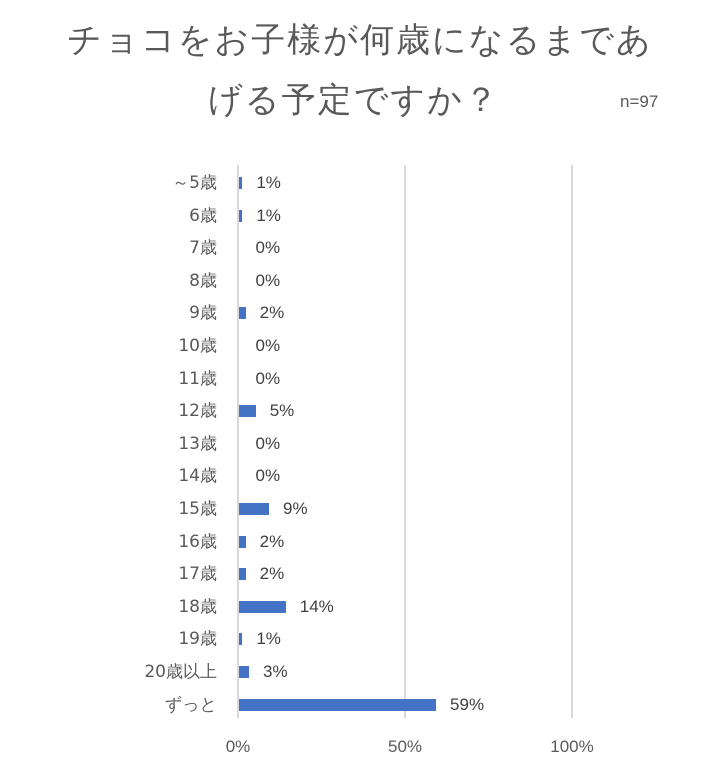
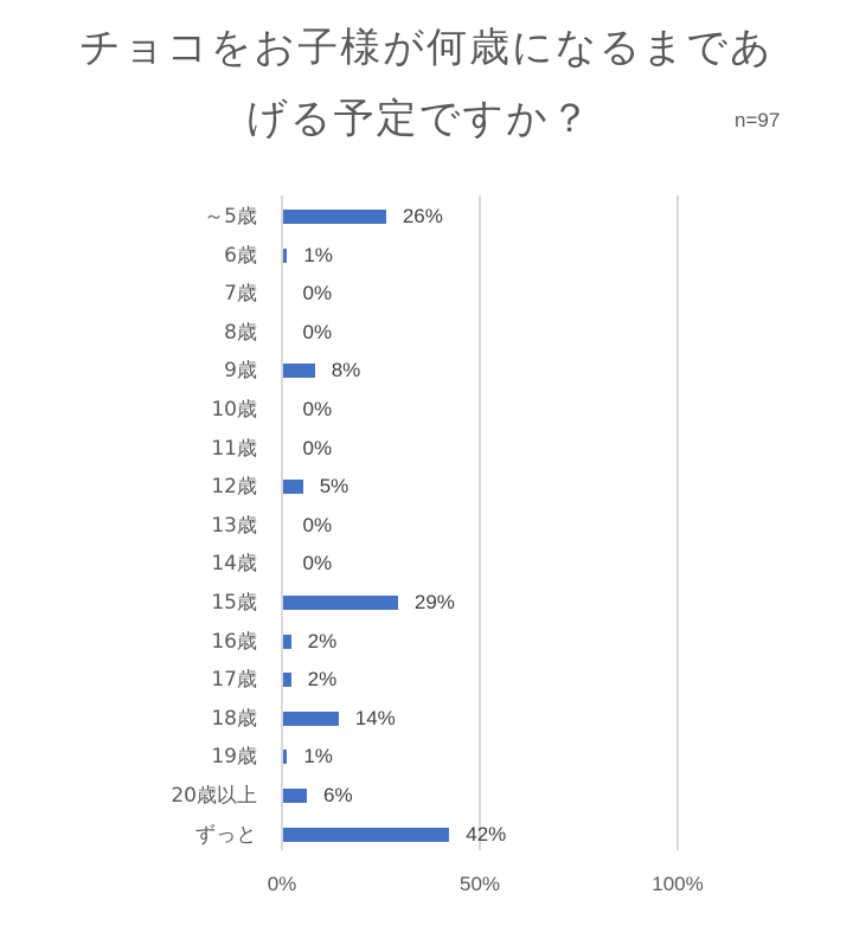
～5歳: 1% -> 26%
9歳: 2% -> 8%
15歳: 9% -> 29%
20歳以上: 3% -> 6%
ずっと: 59% -> 42%
